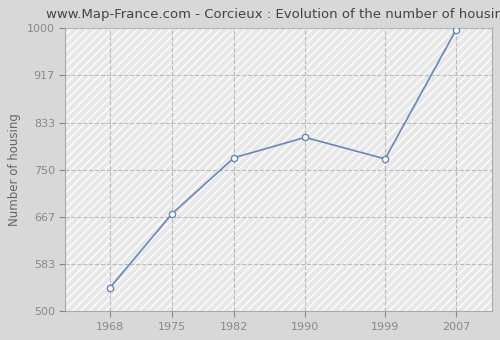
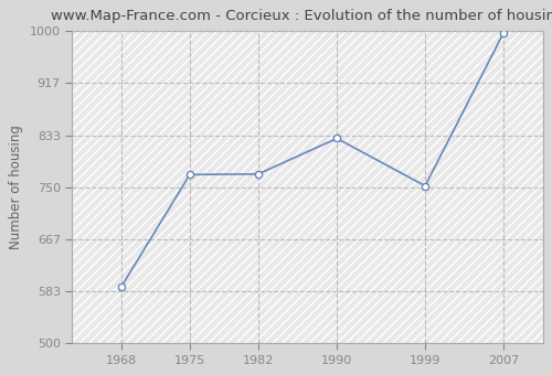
1968: 541 -> 590
1975: 672 -> 770
1990: 807 -> 828
1999: 769 -> 752
